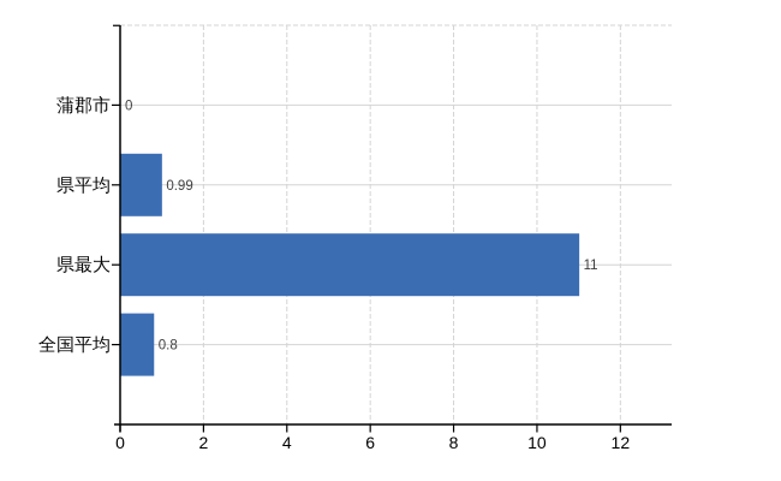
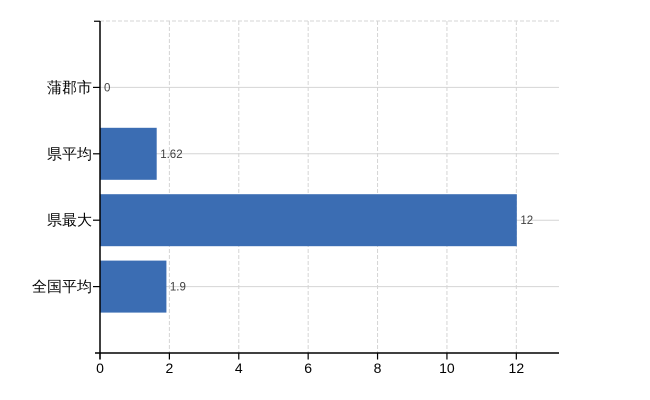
県平均: 0.99 -> 1.62
県最大: 11 -> 12
全国平均: 0.8 -> 1.9
